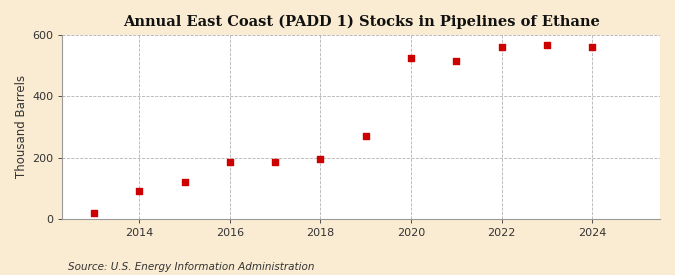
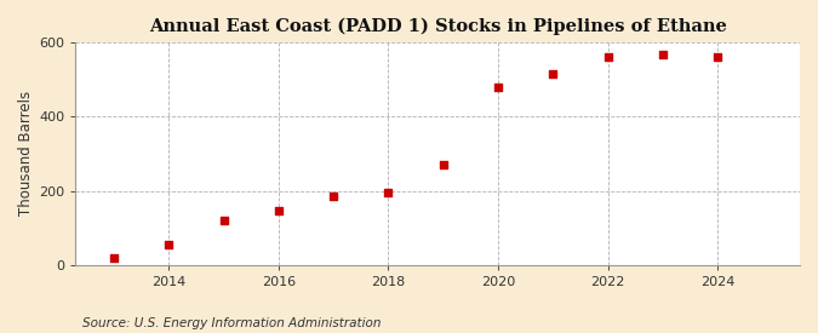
2014: 90 -> 55
2016: 185 -> 145
2020: 525 -> 480
